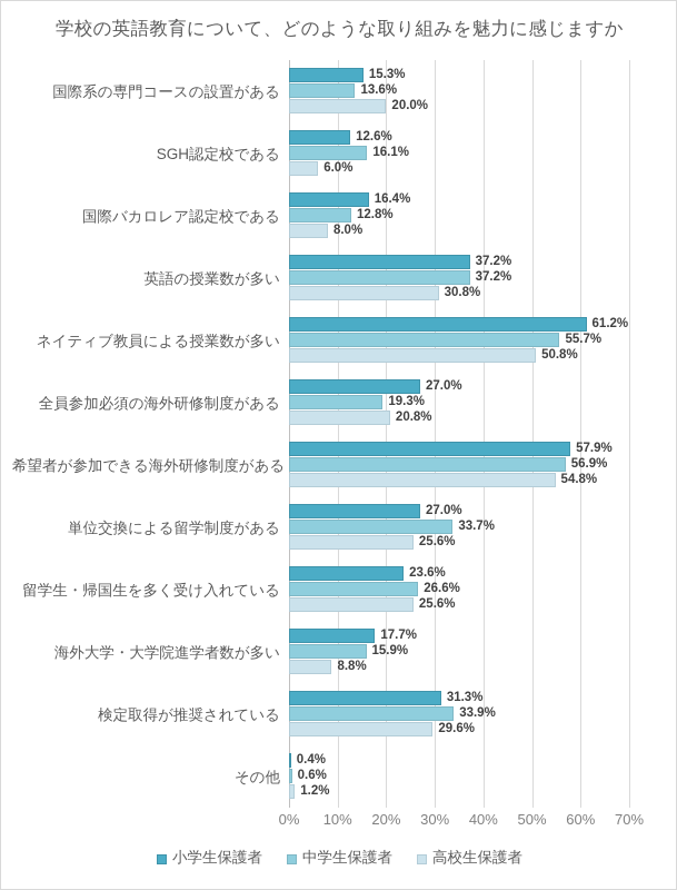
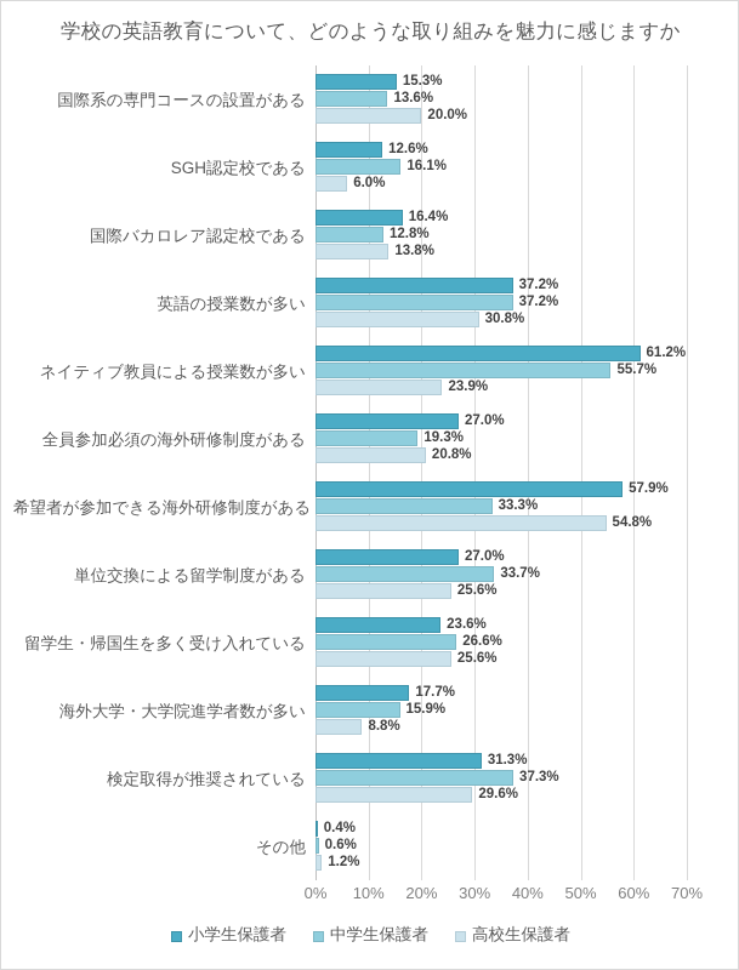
高校生保護者/国際バカロレア認定校である: 8.0% -> 13.8%
高校生保護者/ネイティブ教員による授業数が多い: 50.8% -> 23.9%
中学生保護者/希望者が参加できる海外研修制度がある: 56.9% -> 33.3%
中学生保護者/検定取得が推奨されている: 33.9% -> 37.3%
